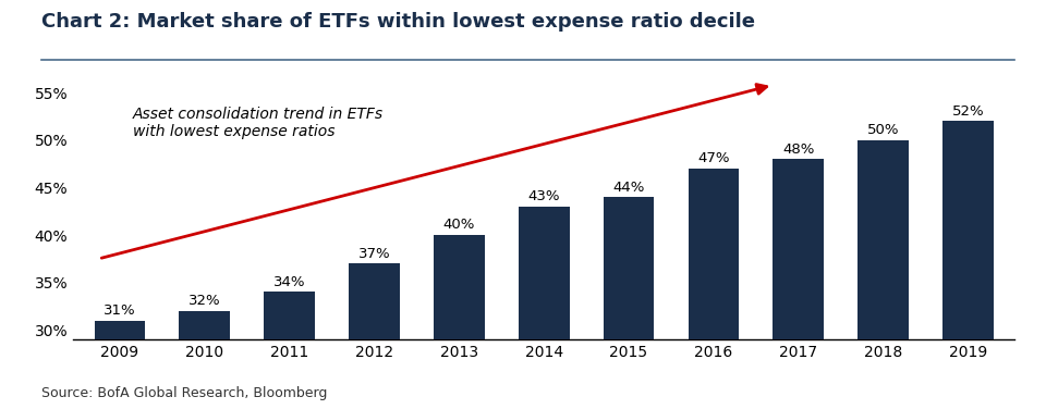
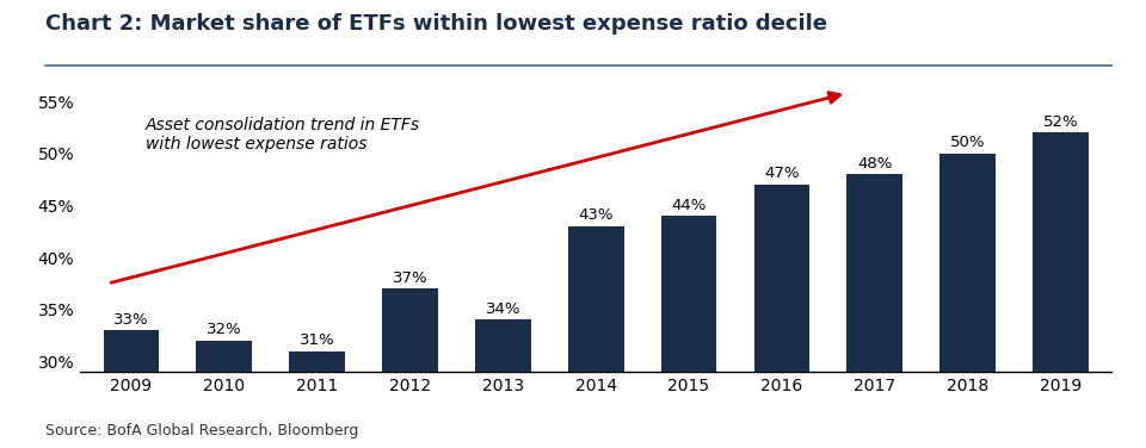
2009: 31% -> 33%
2011: 34% -> 31%
2013: 40% -> 34%
